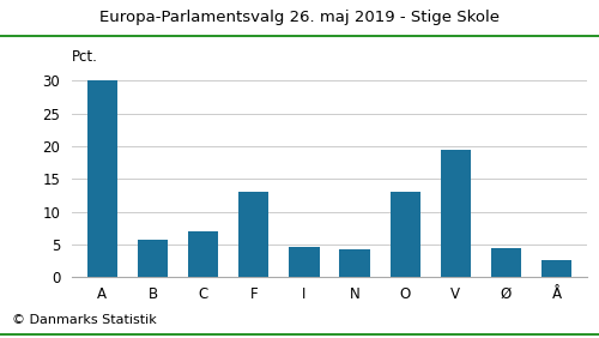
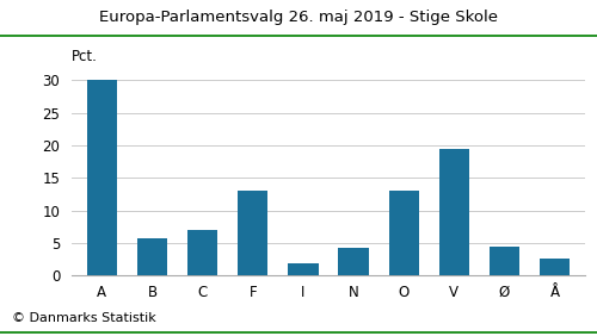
I: 4.6 -> 1.8
